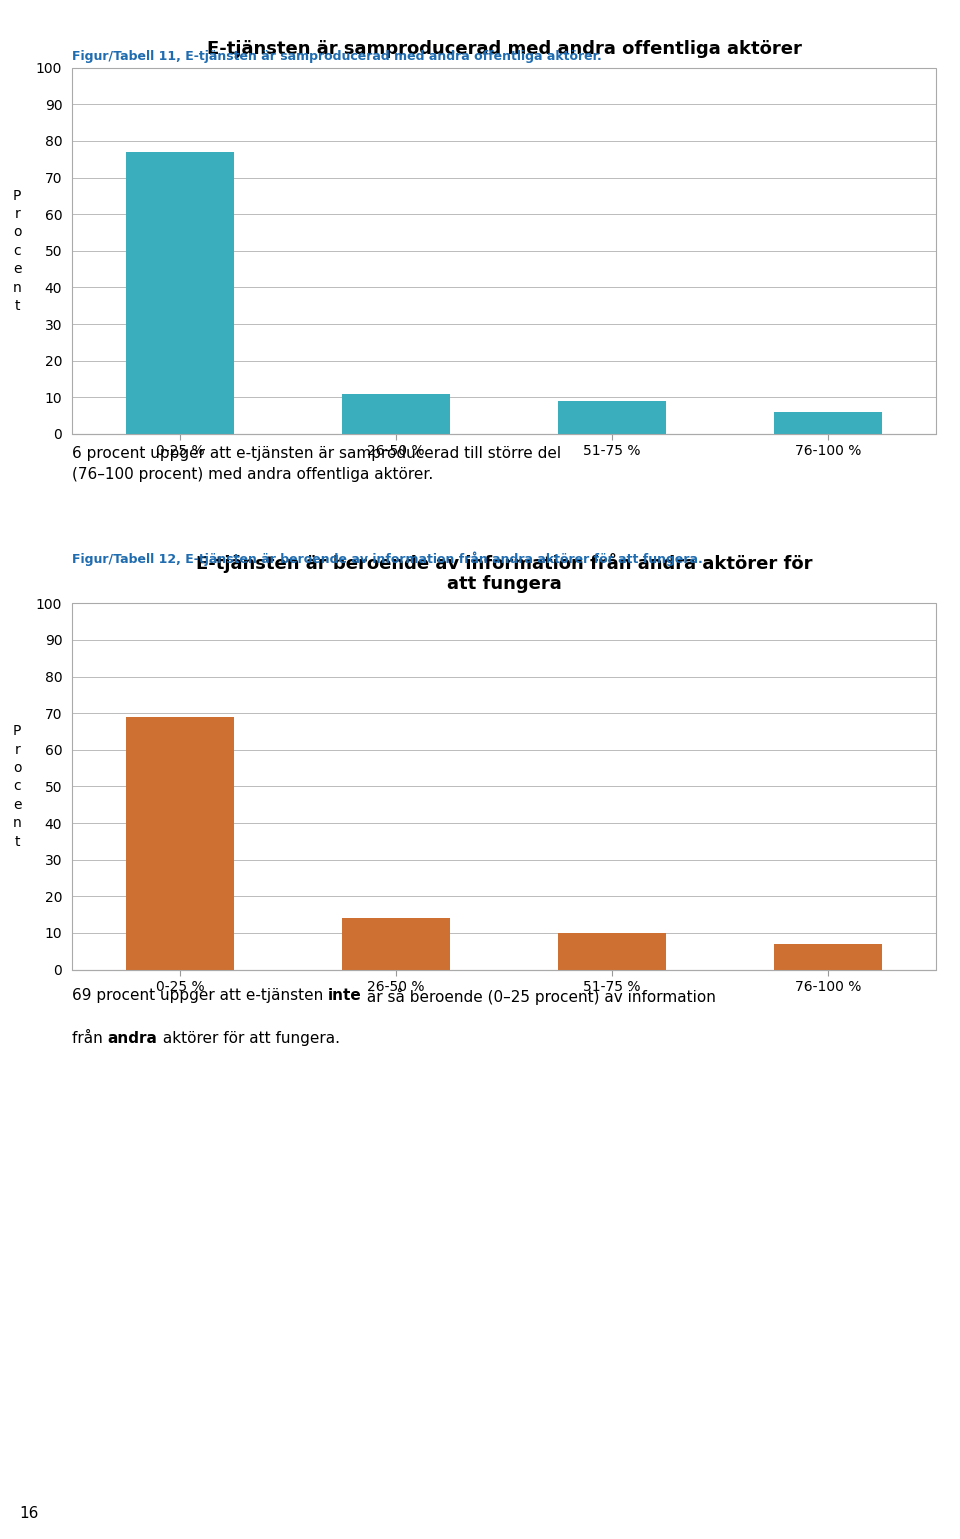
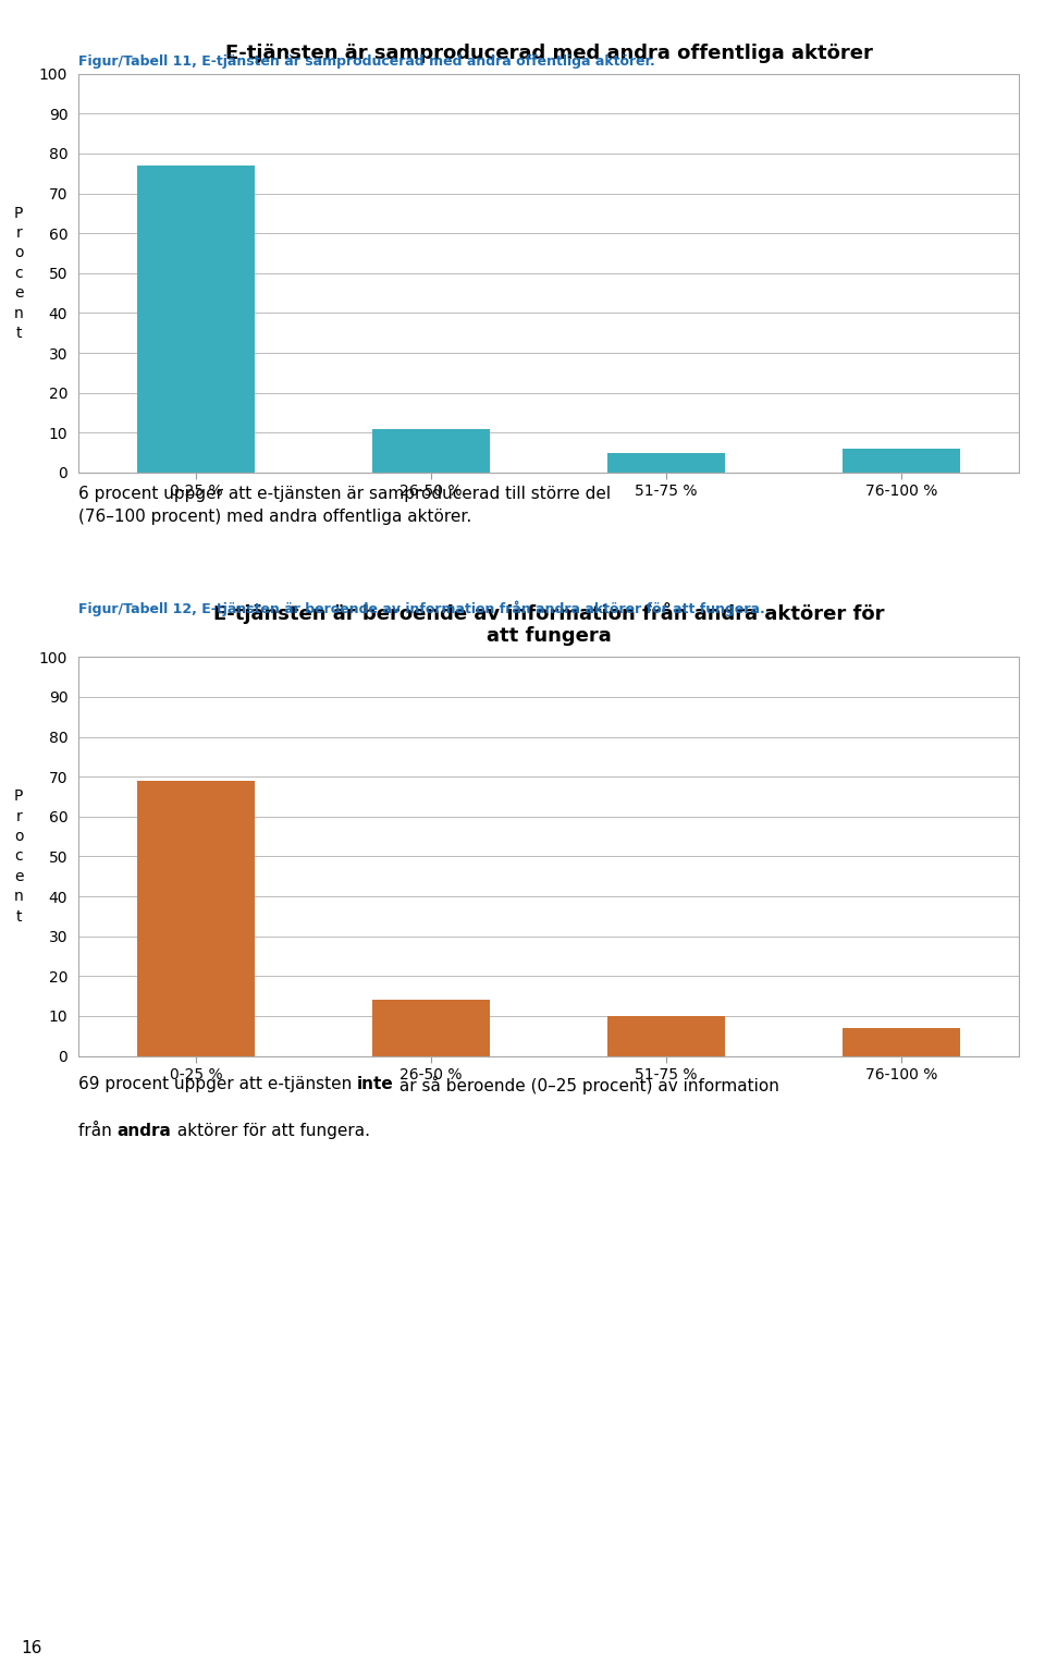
51-75 %: 9 -> 5
